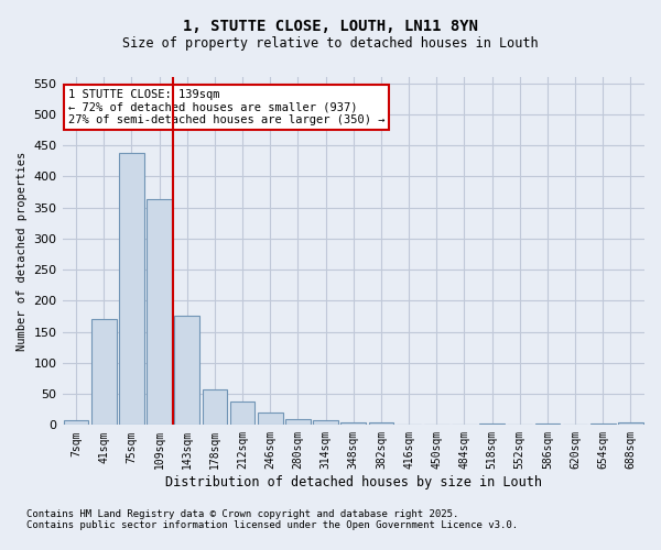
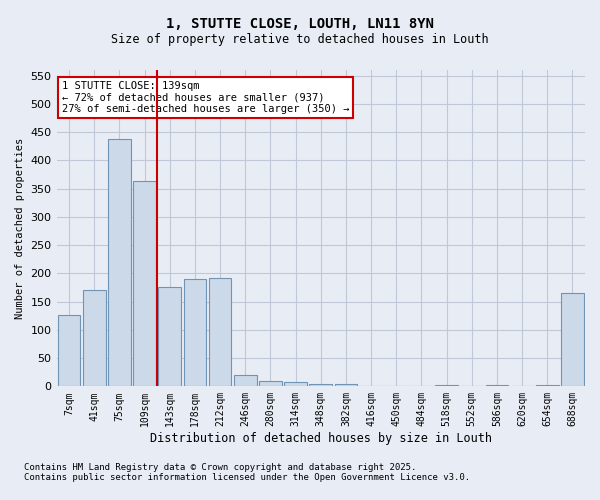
7sqm: 7 -> 126
178sqm: 57 -> 190
212sqm: 38 -> 192
688sqm: 5 -> 166
